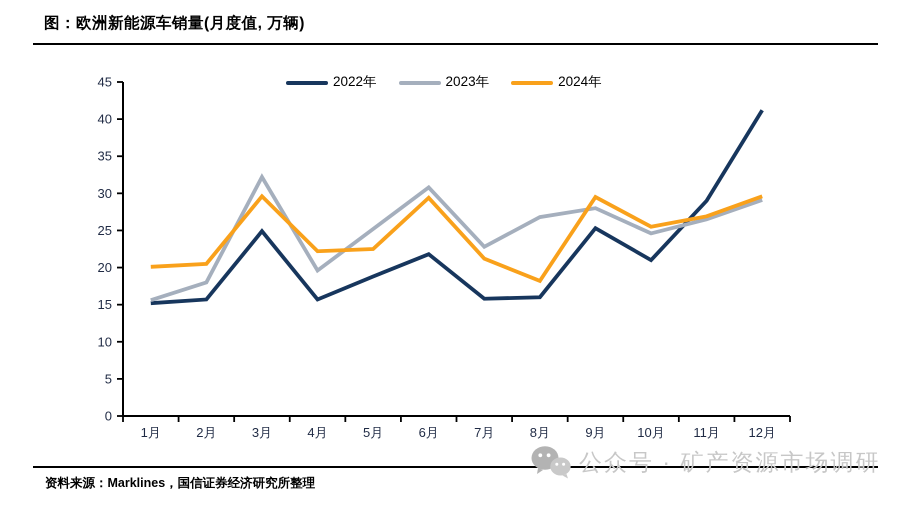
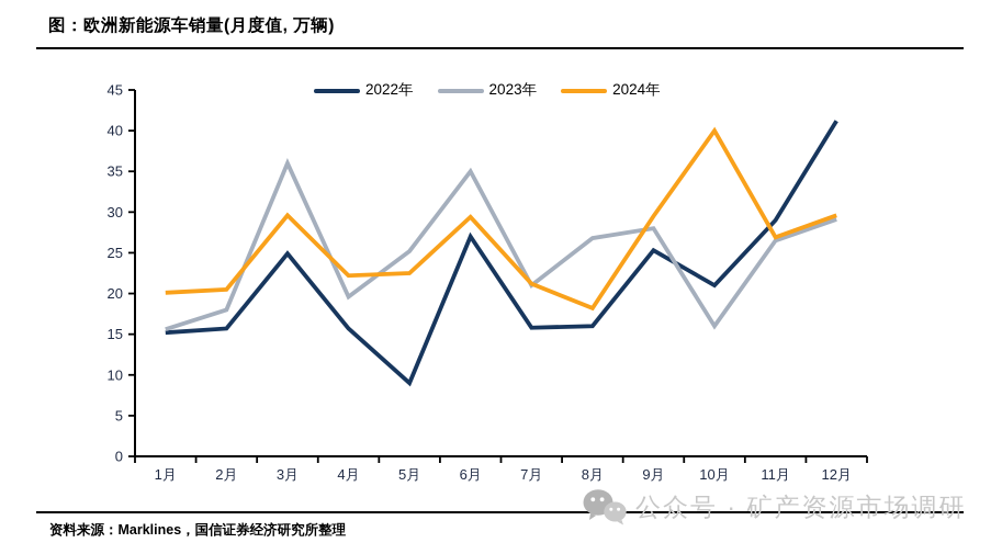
2023年/3月: 32 -> 36
2022年/5月: 19 -> 9
2022年/6月: 22 -> 27
2023年/6月: 31 -> 35
2023年/7月: 23 -> 21
2023年/10月: 25 -> 16
2024年/10月: 26 -> 40
